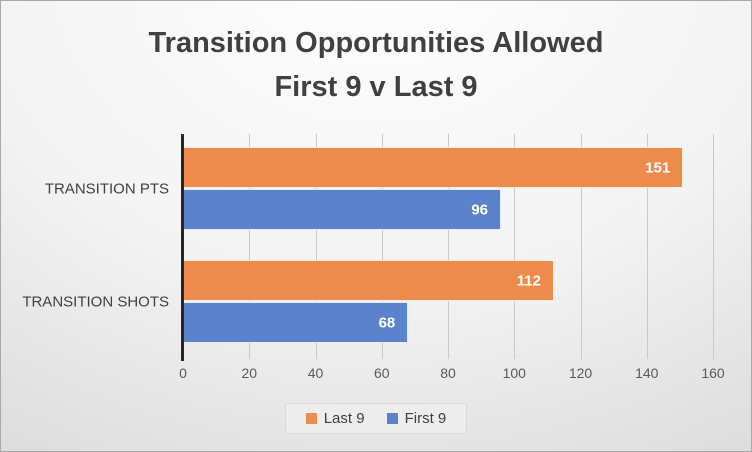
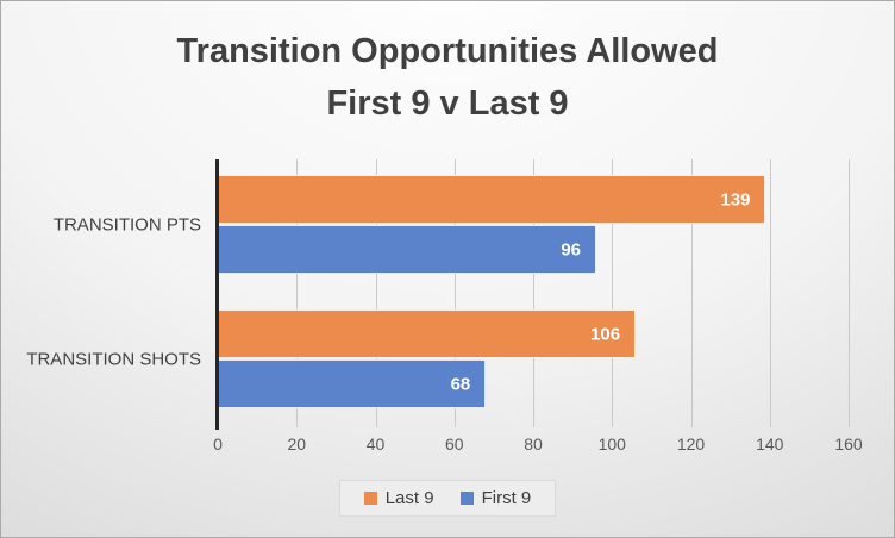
Last 9/TRANSITION PTS: 151 -> 139
Last 9/TRANSITION SHOTS: 112 -> 106
